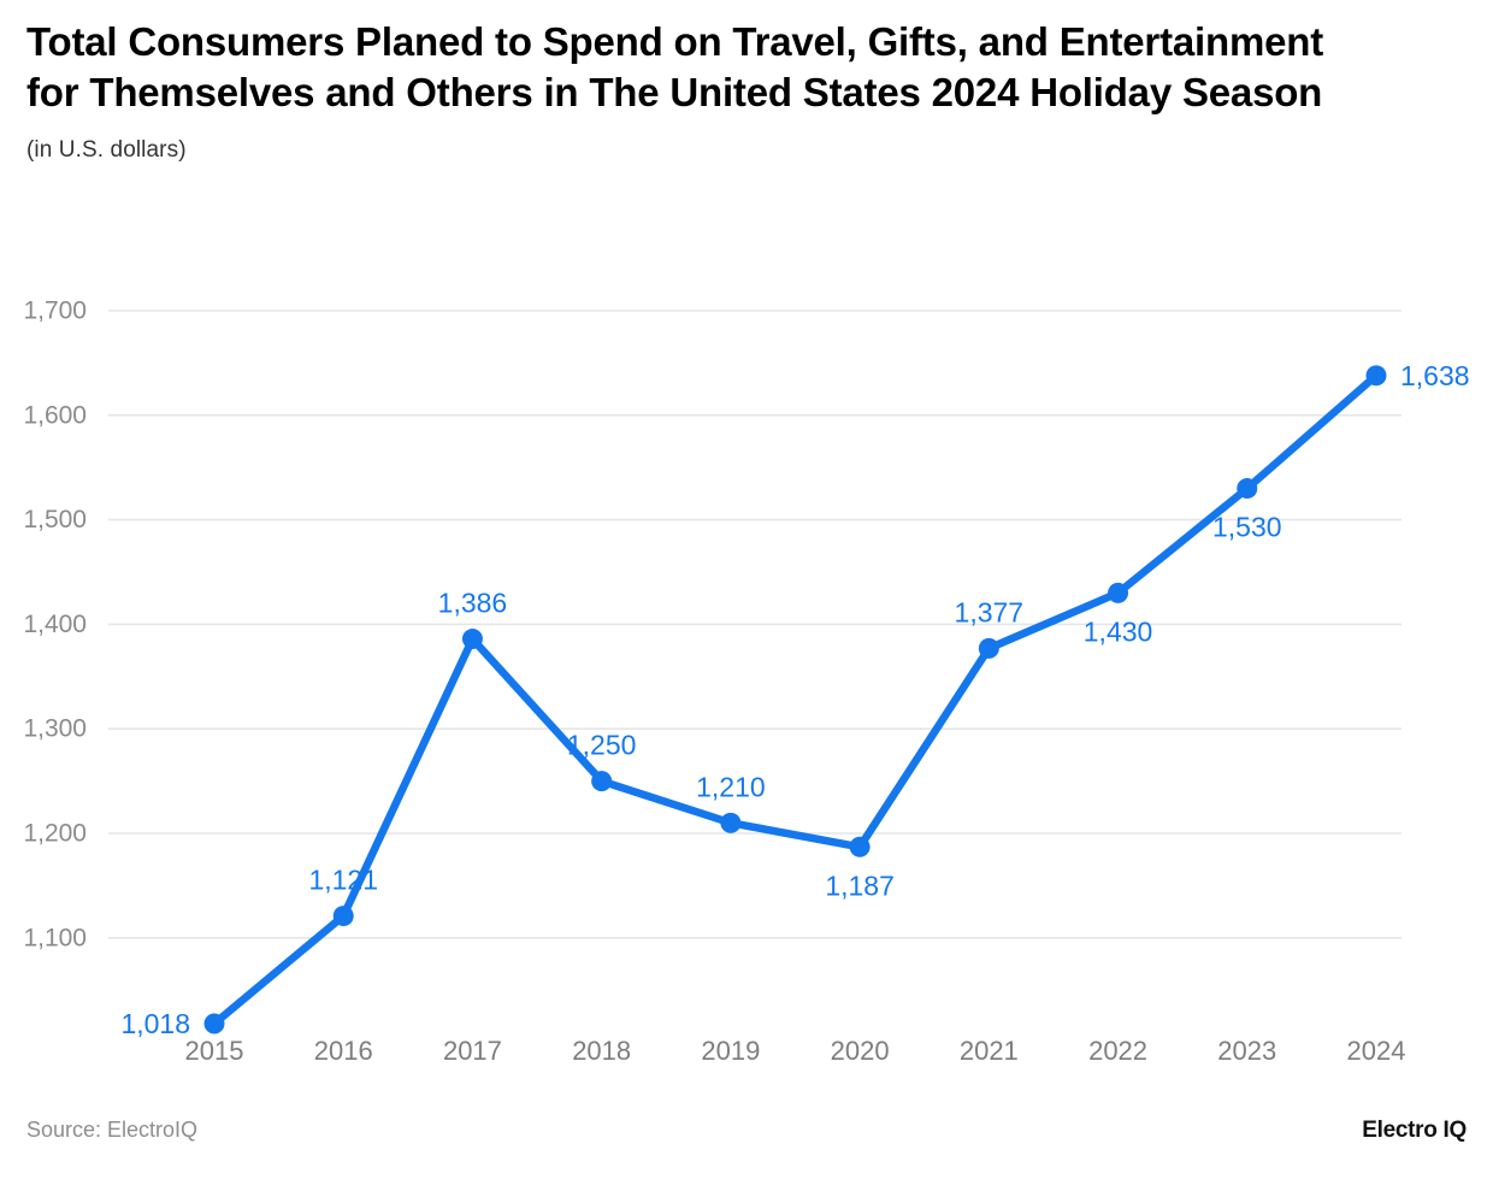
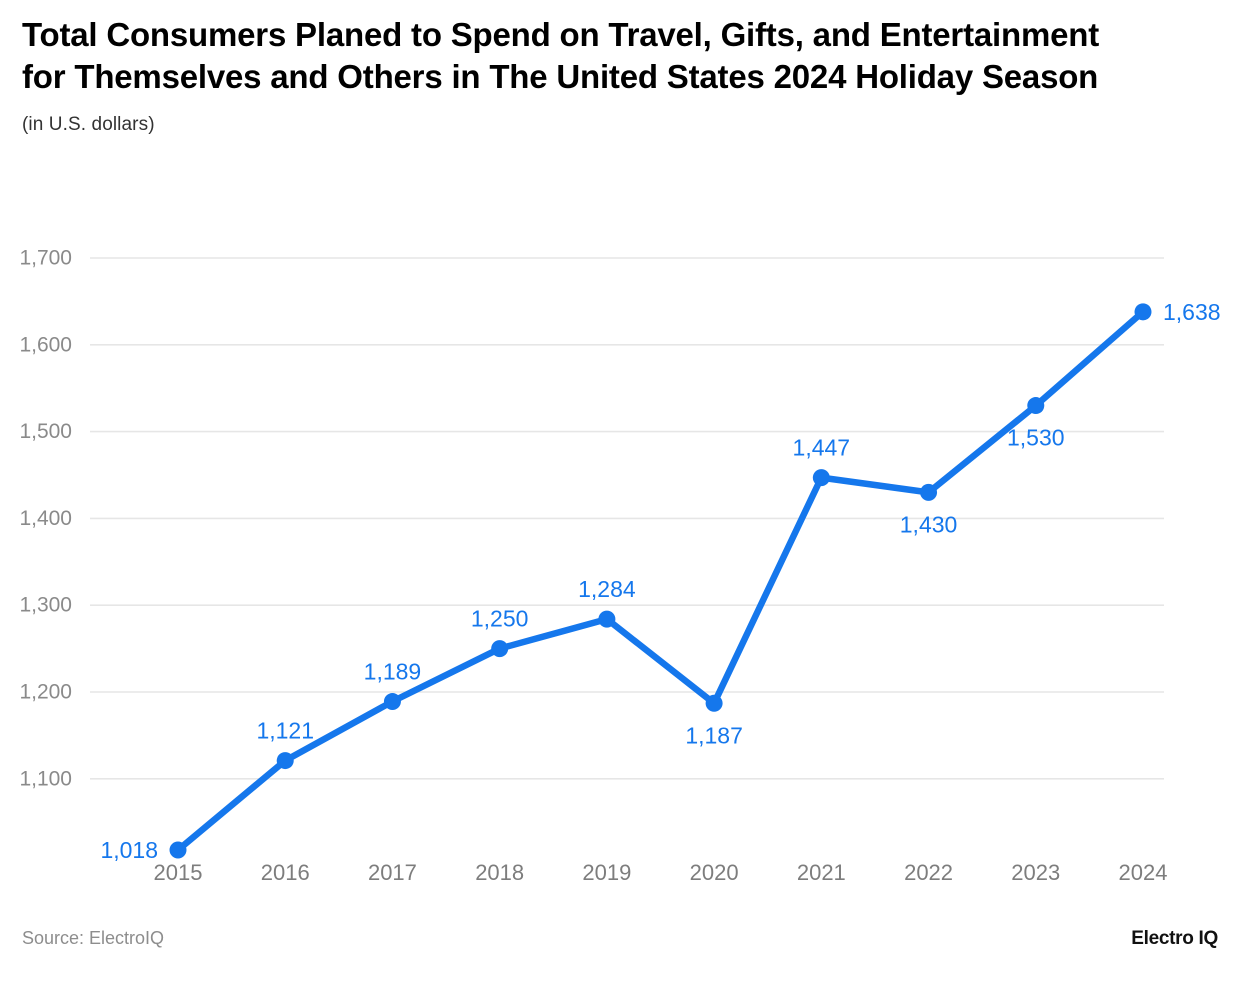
2017: 1,386 -> 1,189
2019: 1,210 -> 1,284
2021: 1,377 -> 1,447
